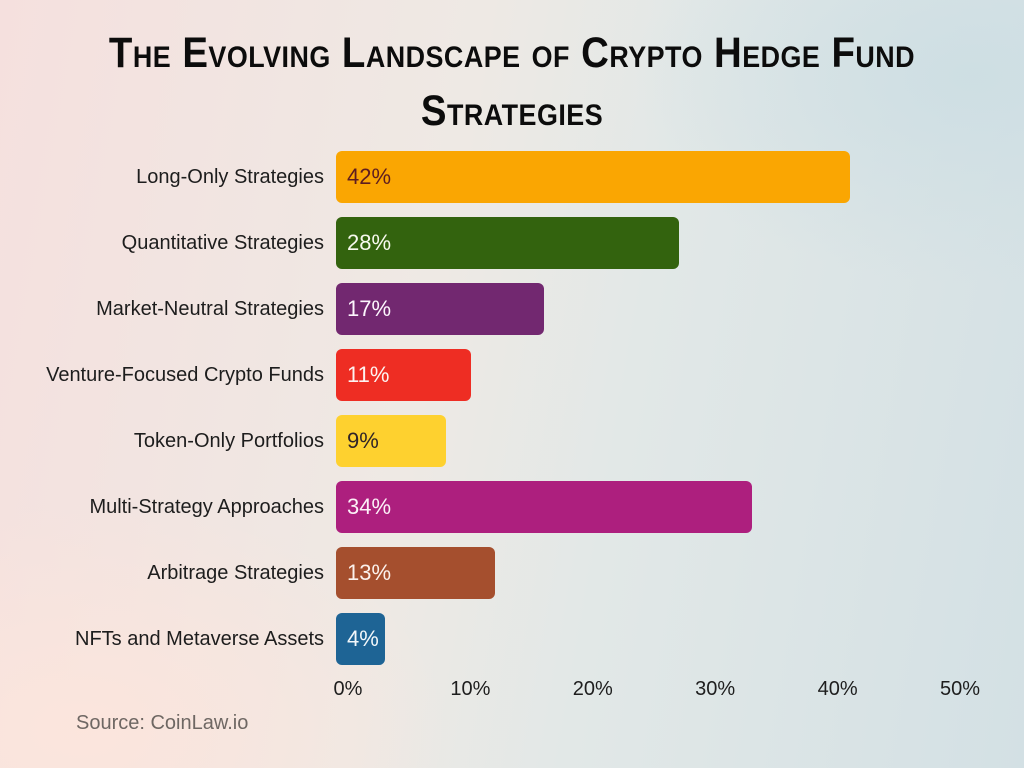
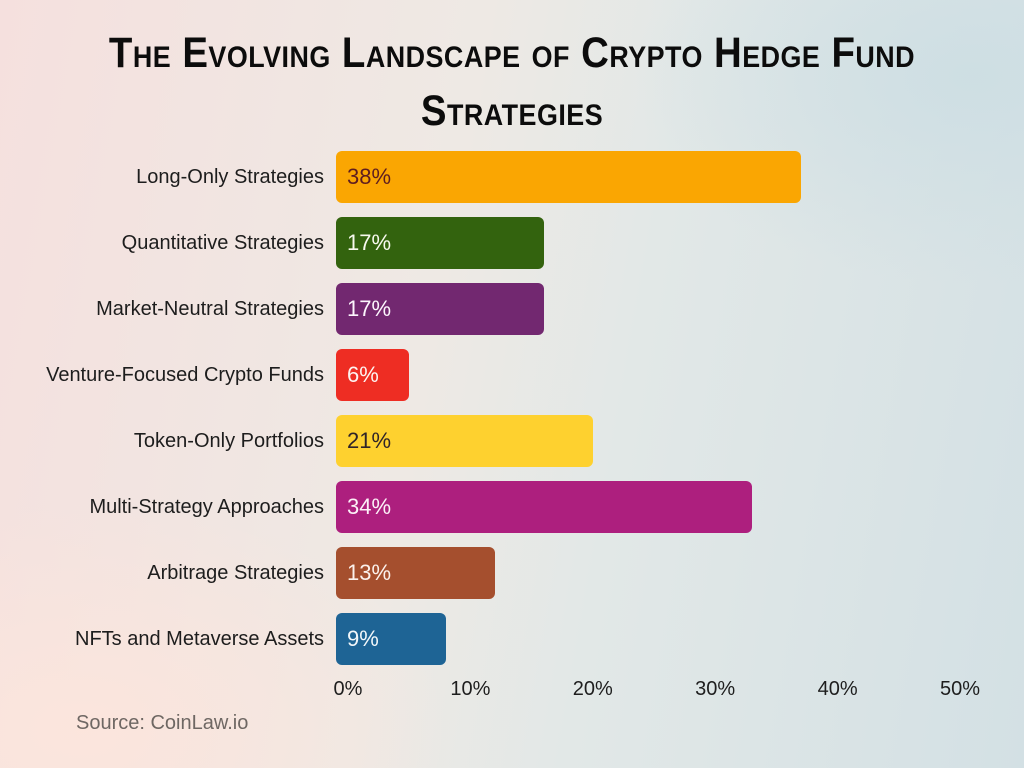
Long-Only Strategies: 42% -> 38%
Quantitative Strategies: 28% -> 17%
Venture-Focused Crypto Funds: 11% -> 6%
Token-Only Portfolios: 9% -> 21%
NFTs and Metaverse Assets: 4% -> 9%
